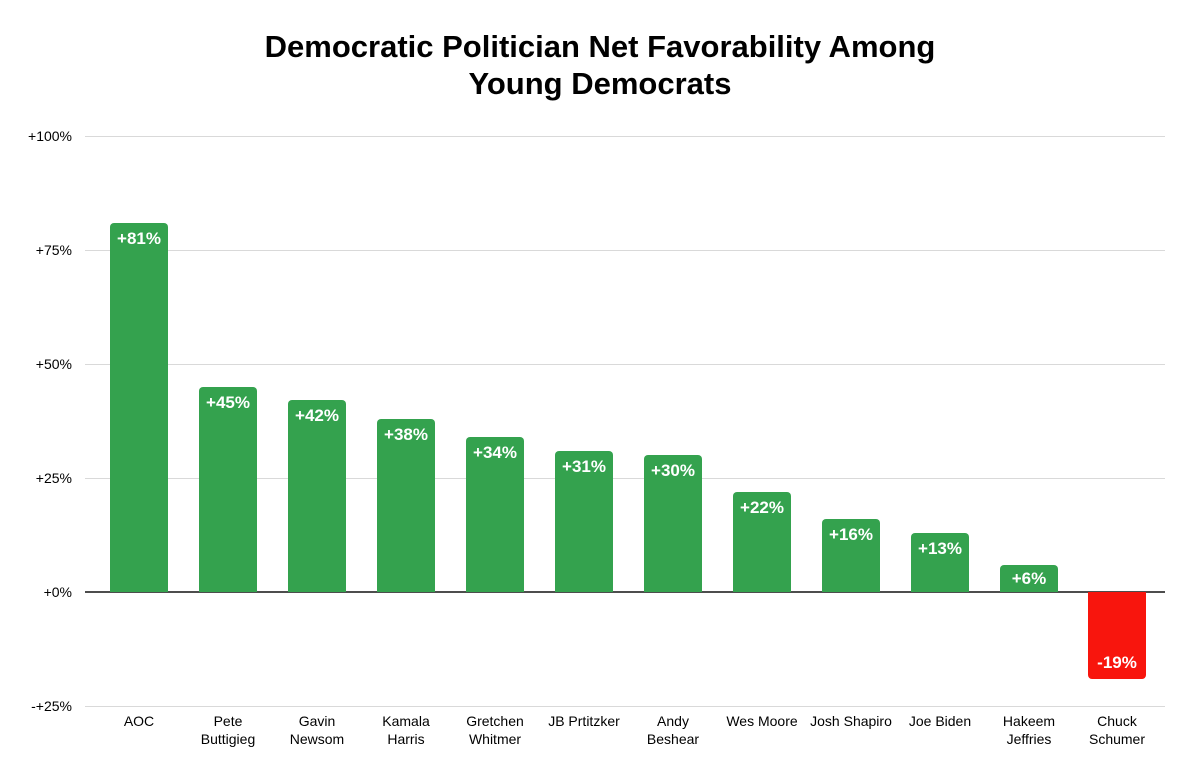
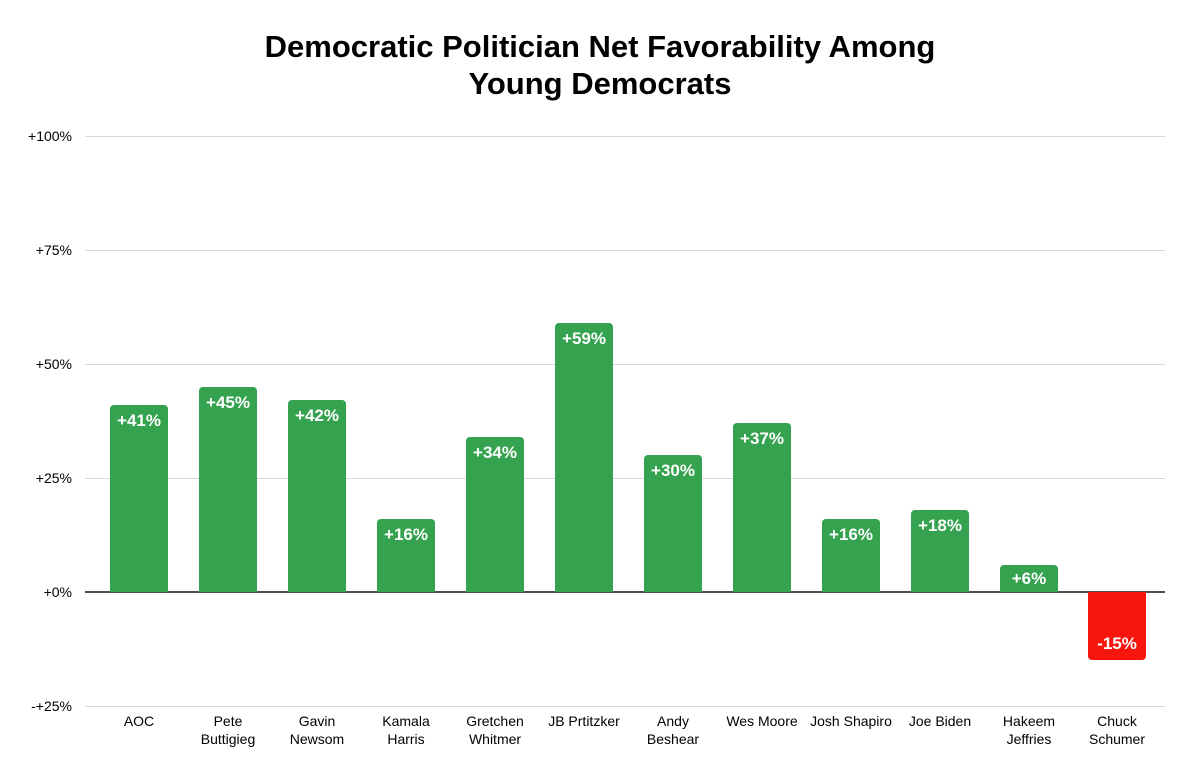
AOC: +81% -> +41%
Kamala Harris: +38% -> +16%
JB Prtitzker: +31% -> +59%
Wes Moore: +22% -> +37%
Joe Biden: +13% -> +18%
Chuck Schumer: -19% -> -15%
